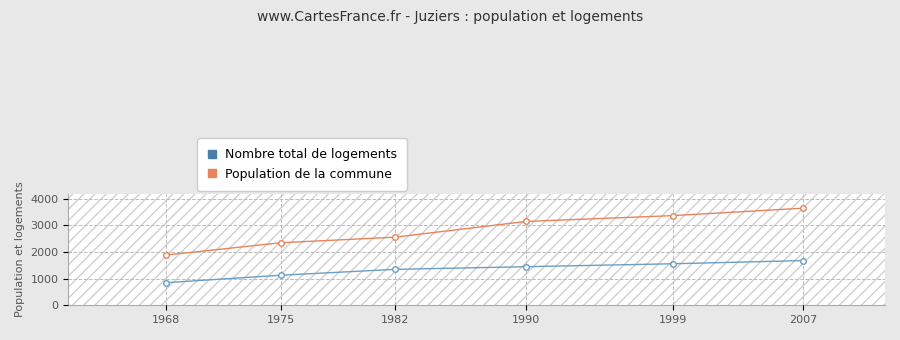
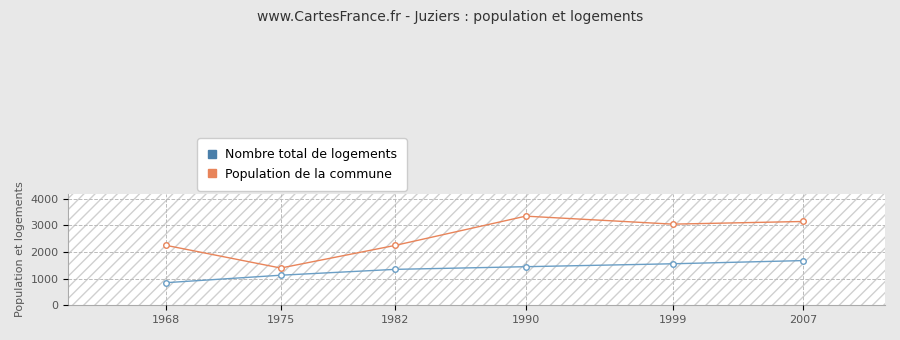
Population de la commune/1968: 1890 -> 2250
Population de la commune/1975: 2350 -> 1400
Population de la commune/1982: 2560 -> 2250
Population de la commune/1990: 3150 -> 3350
Population de la commune/1999: 3370 -> 3050
Population de la commune/2007: 3650 -> 3150
